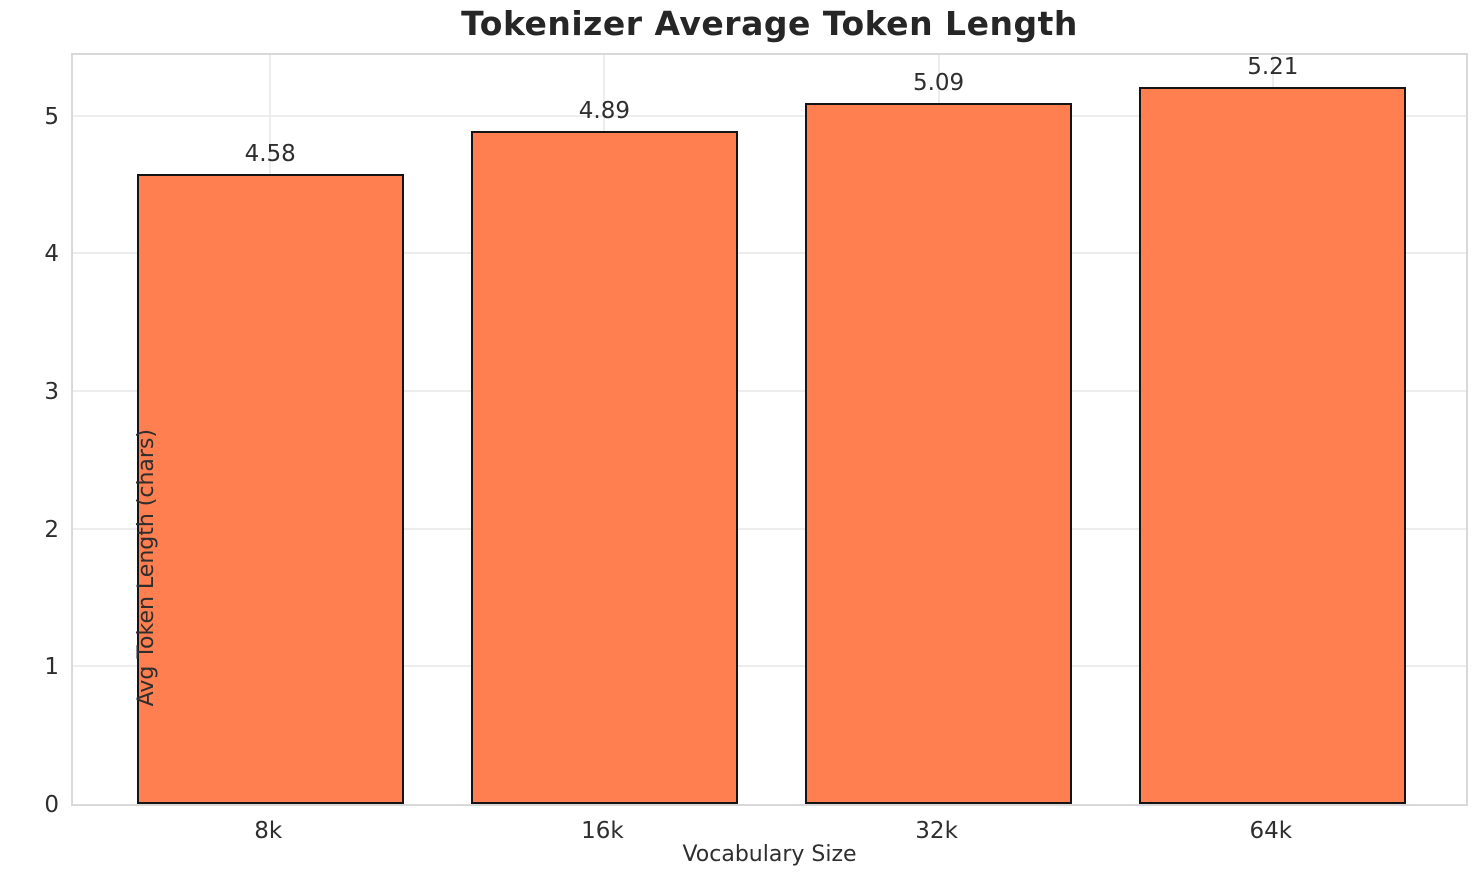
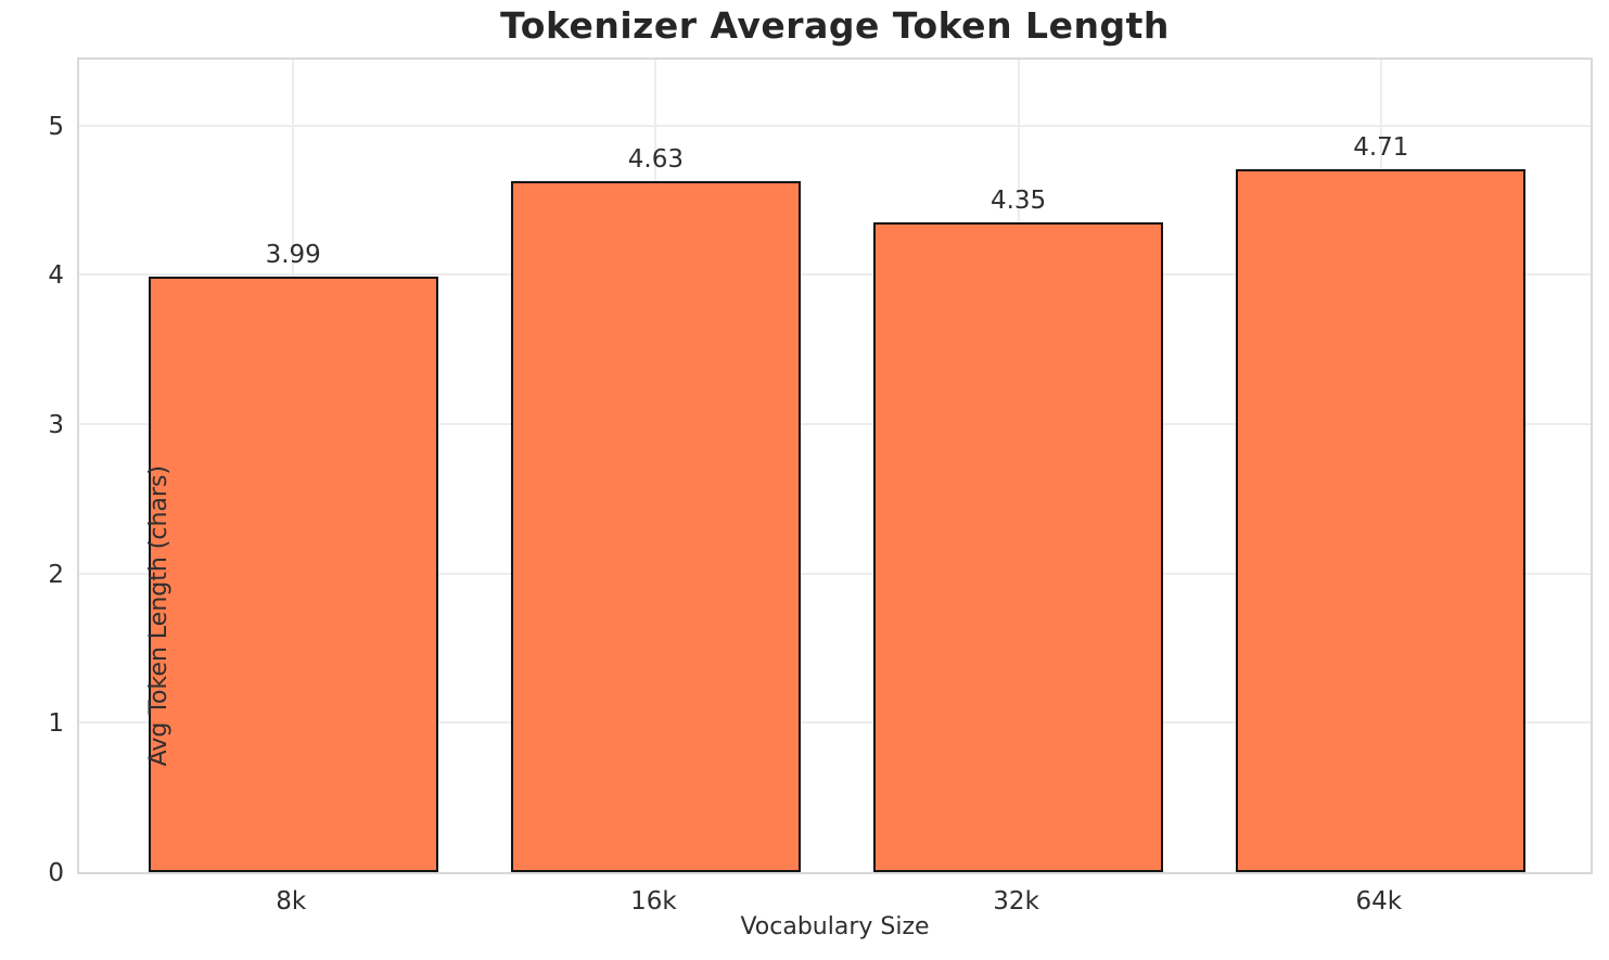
8k: 4.58 -> 3.99
16k: 4.89 -> 4.63
32k: 5.09 -> 4.35
64k: 5.21 -> 4.71
